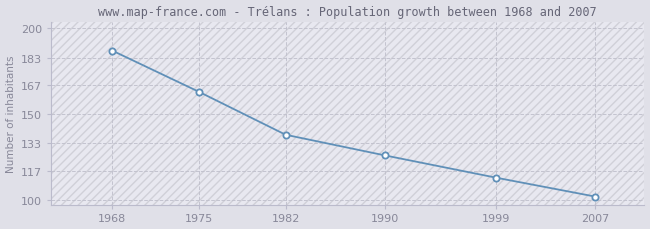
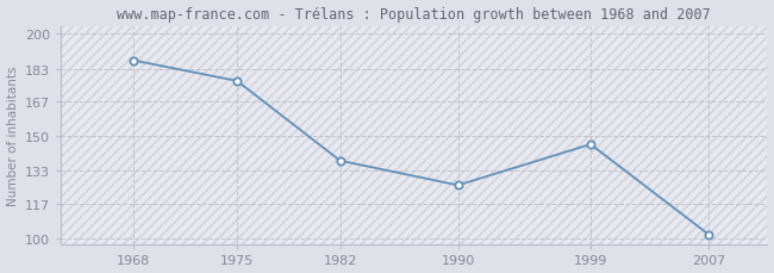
1975: 163 -> 177
1999: 113 -> 146
